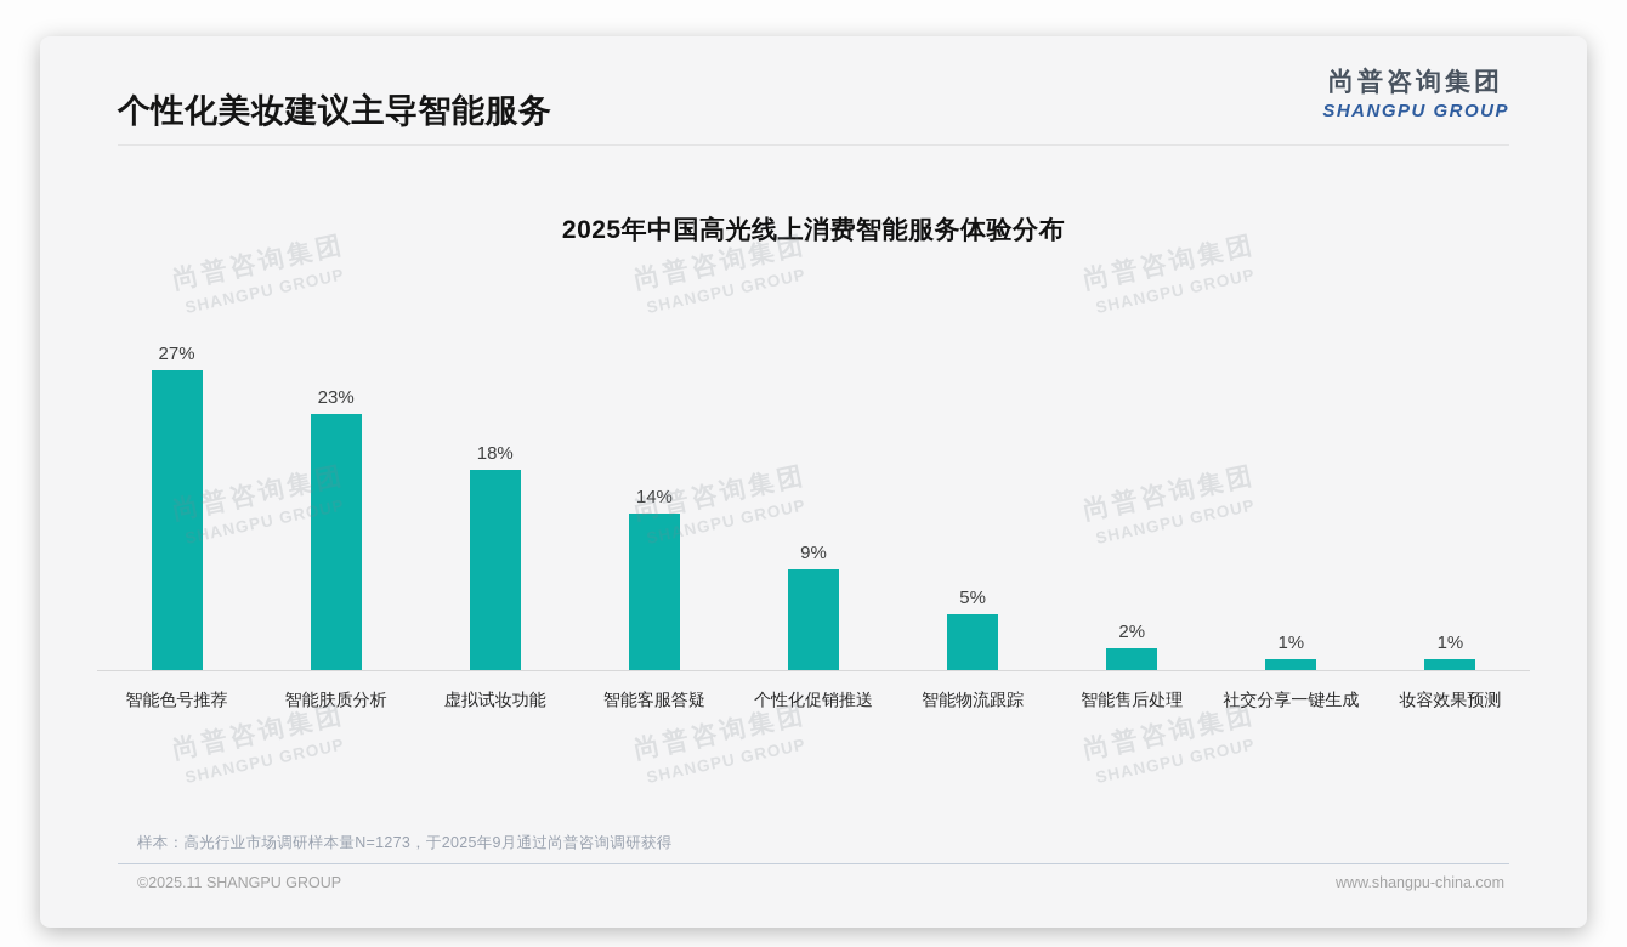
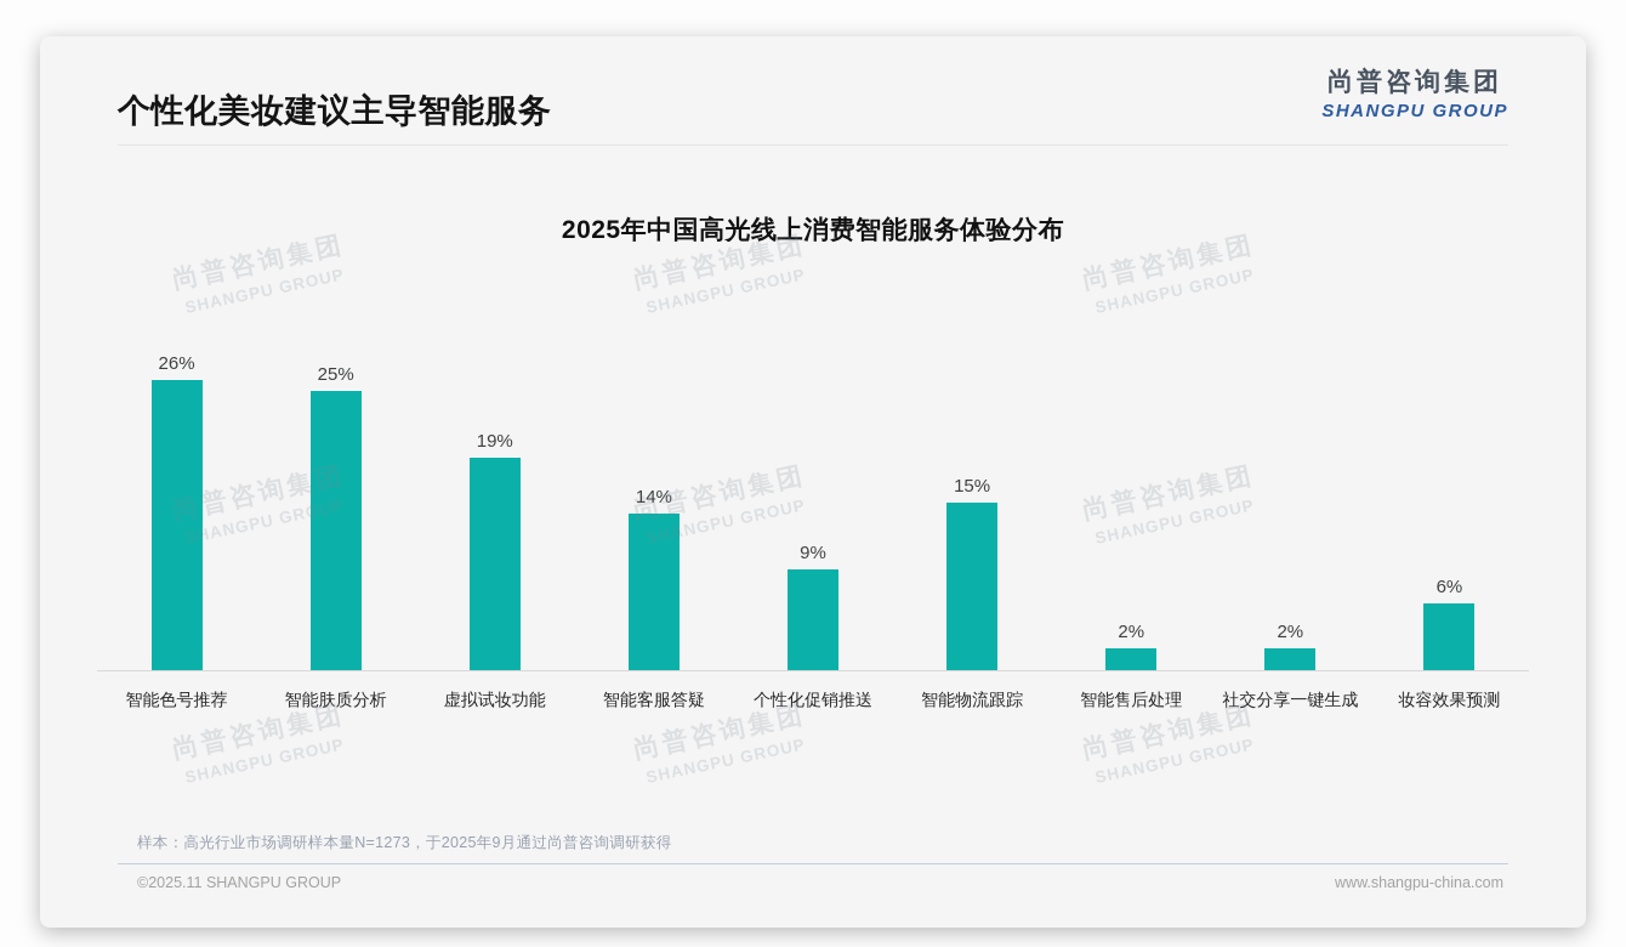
智能色号推荐: 27% -> 26%
智能肤质分析: 23% -> 25%
虚拟试妆功能: 18% -> 19%
智能物流跟踪: 5% -> 15%
社交分享一键生成: 1% -> 2%
妆容效果预测: 1% -> 6%
